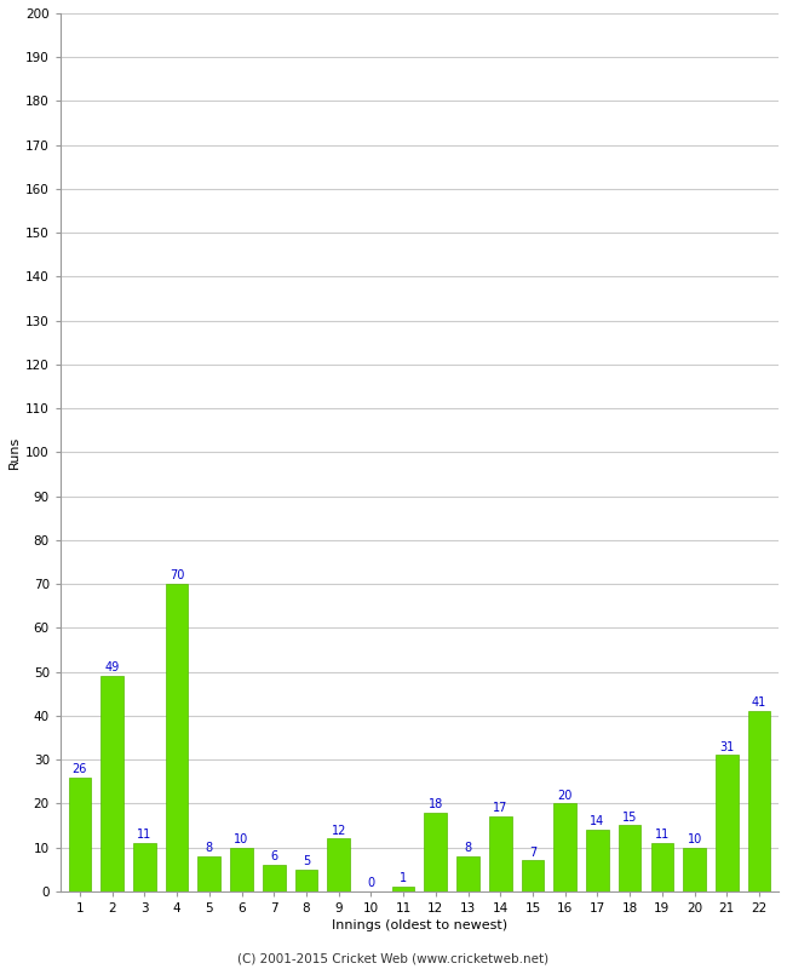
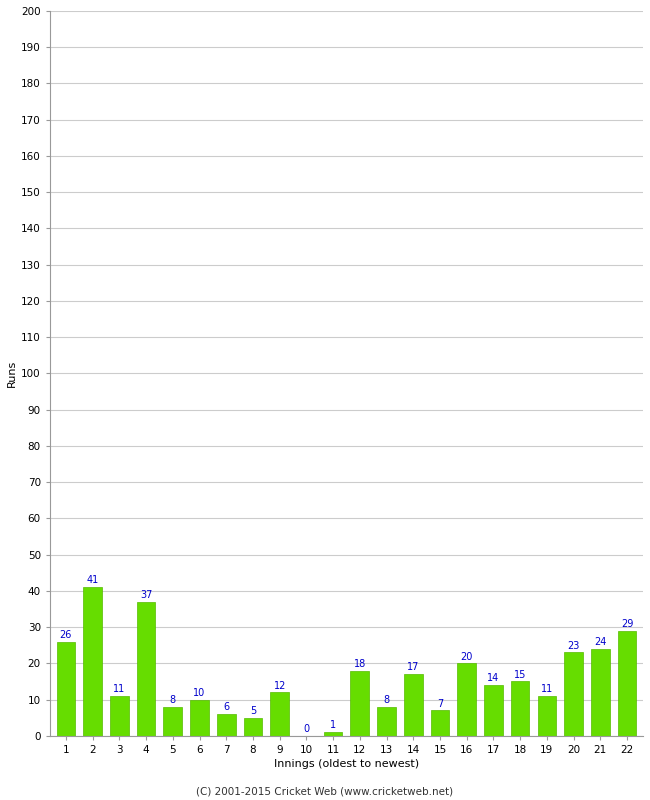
2: 49 -> 41
4: 70 -> 37
20: 10 -> 23
21: 31 -> 24
22: 41 -> 29
